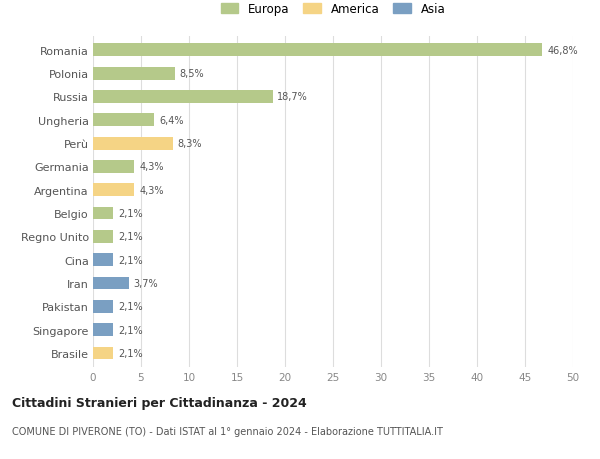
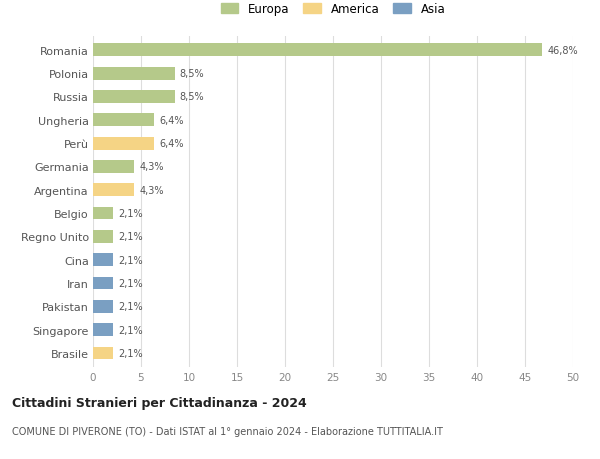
Russia: 18,7% -> 8,5%
Perù: 8,3% -> 6,4%
Iran: 3,7% -> 2,1%
